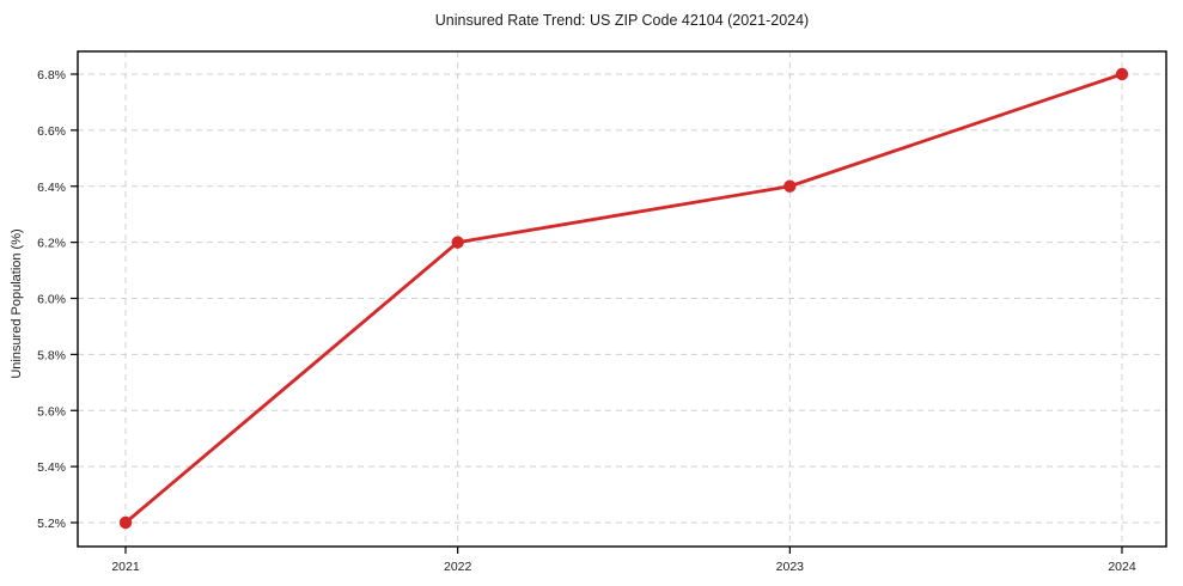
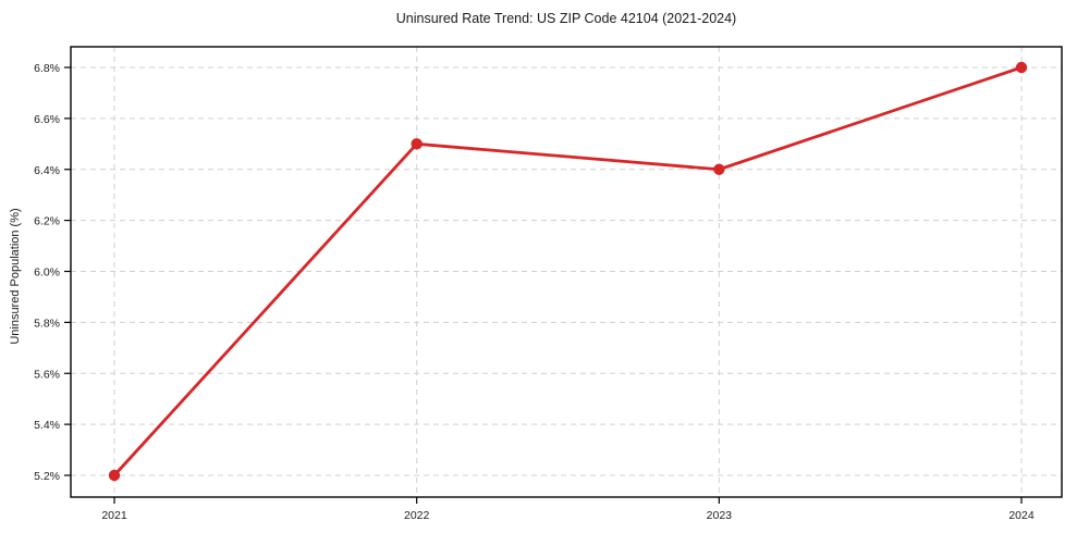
2022: 6.2% -> 6.5%
